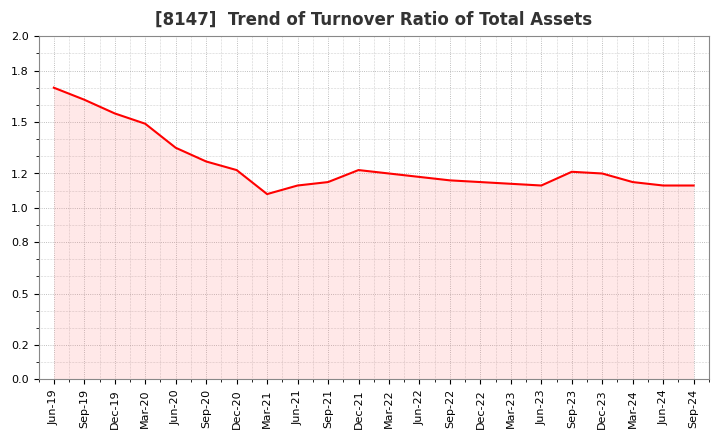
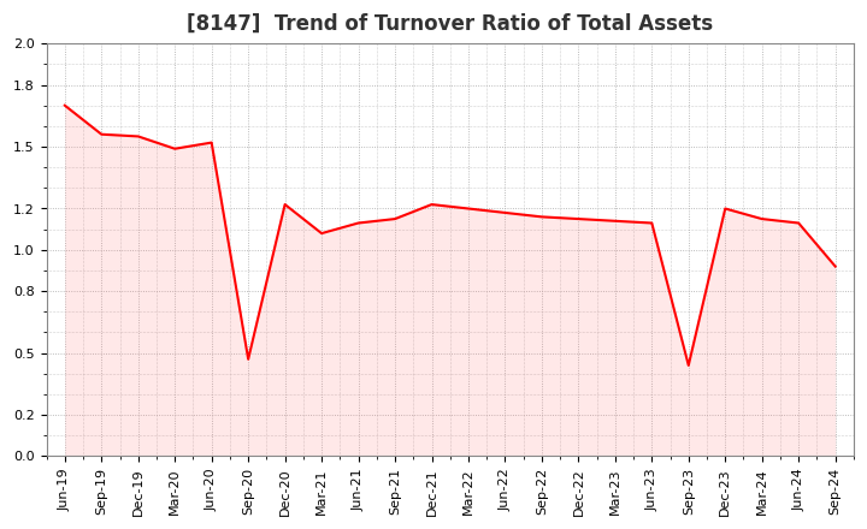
Sep-19: 1.63 -> 1.56
Jun-20: 1.35 -> 1.52
Sep-20: 1.27 -> 0.47
Sep-23: 1.21 -> 0.44
Sep-24: 1.13 -> 0.92
